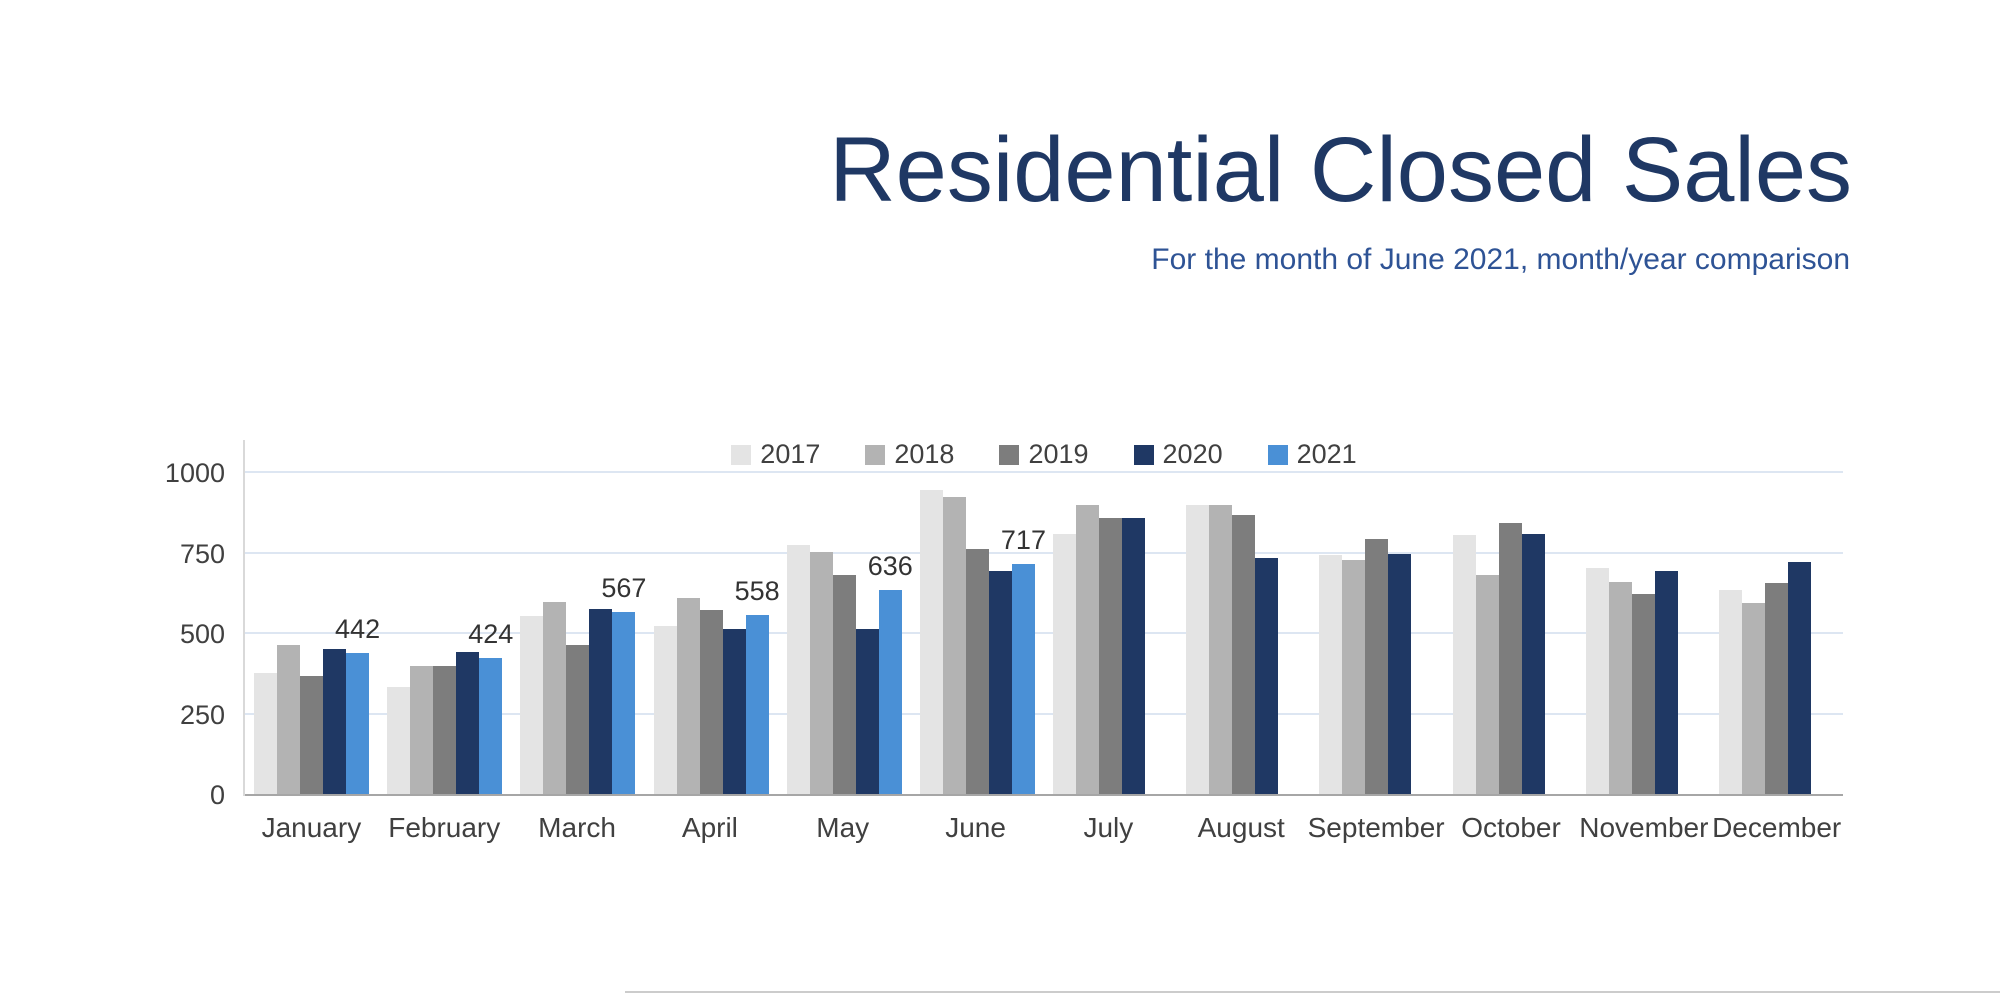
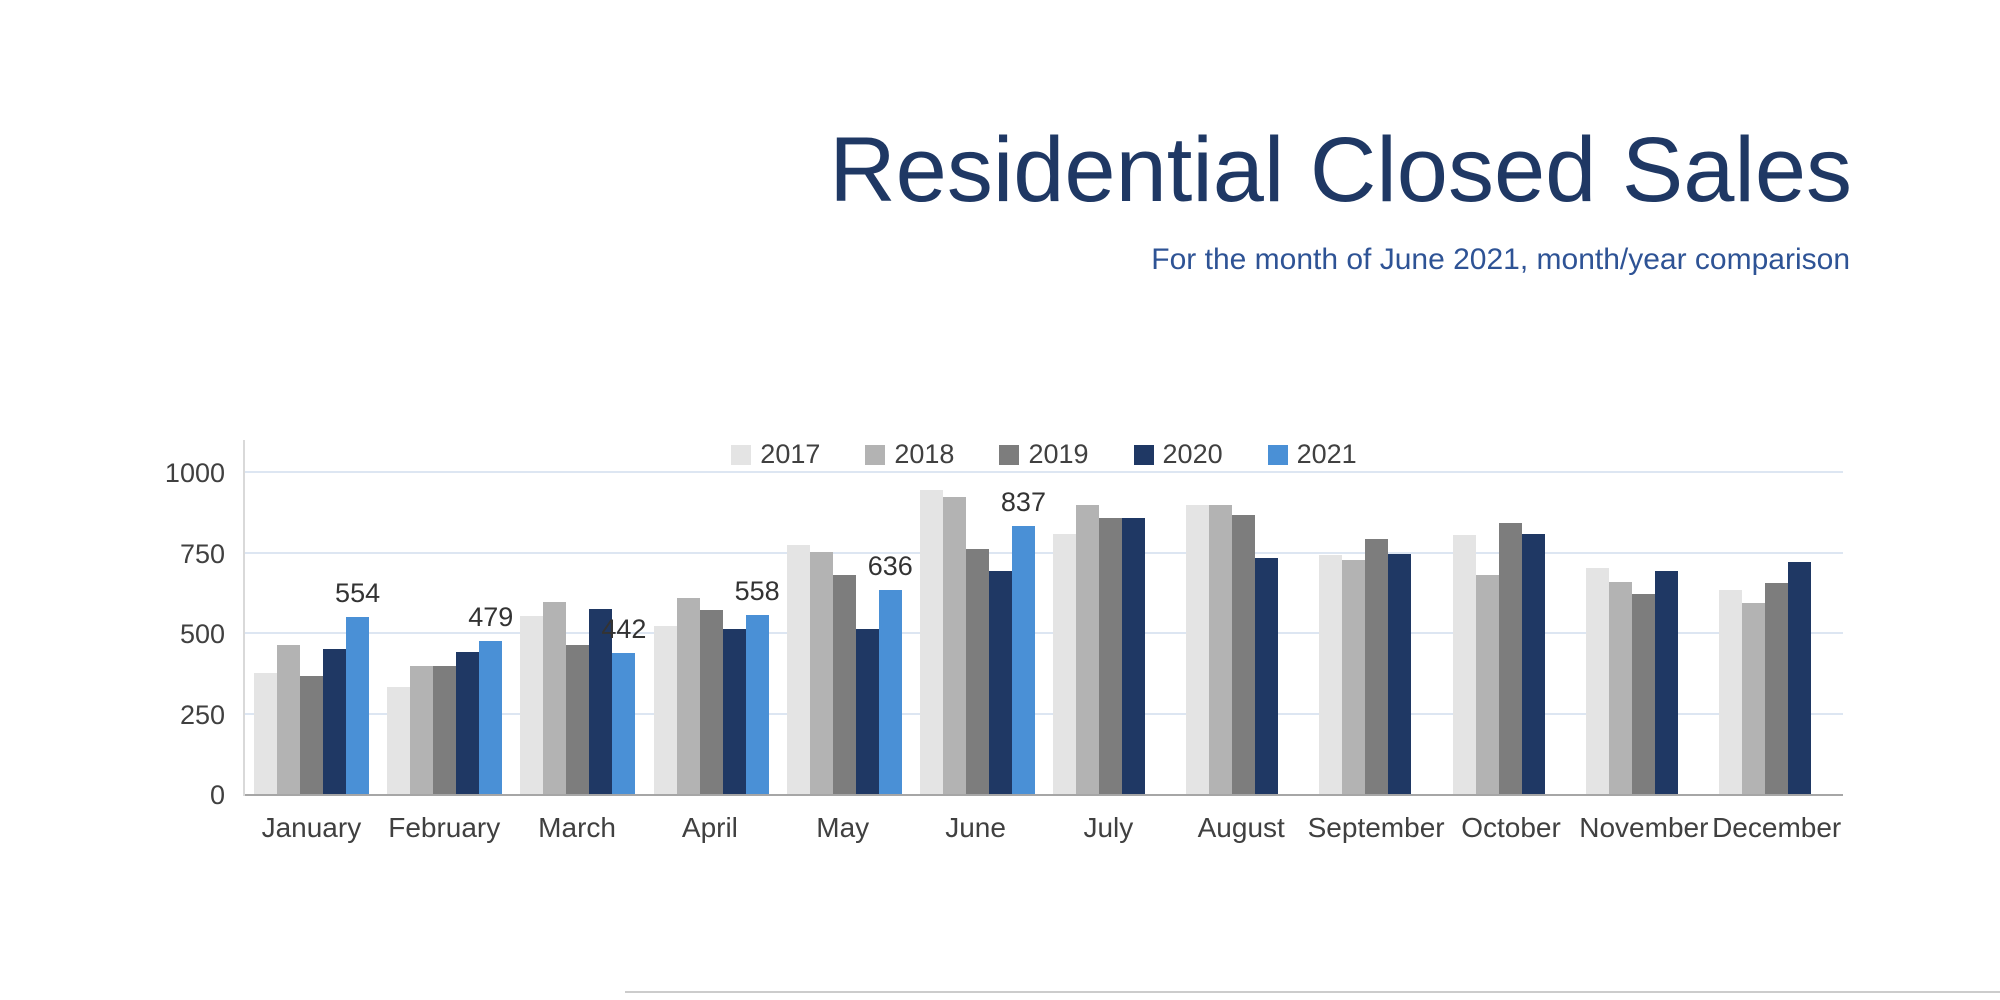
2021/January: 442 -> 554
2021/February: 424 -> 479
2021/March: 567 -> 442
2021/June: 717 -> 837
